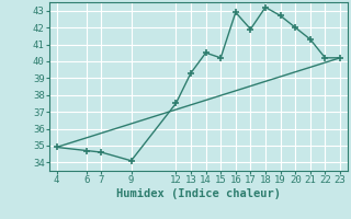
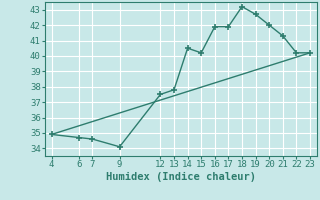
13: 39.3 -> 37.8
16: 42.9 -> 41.9
